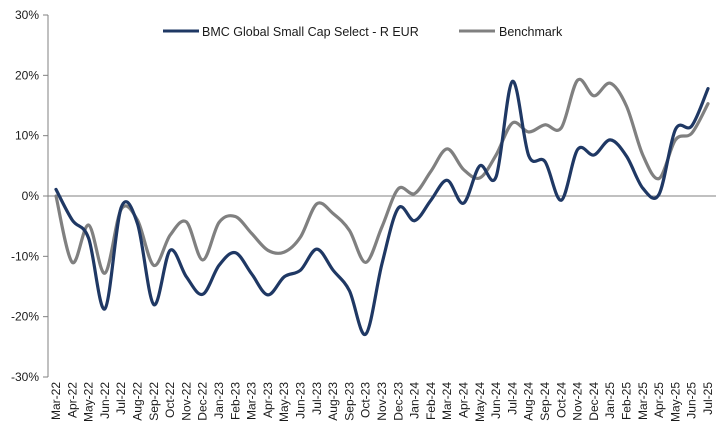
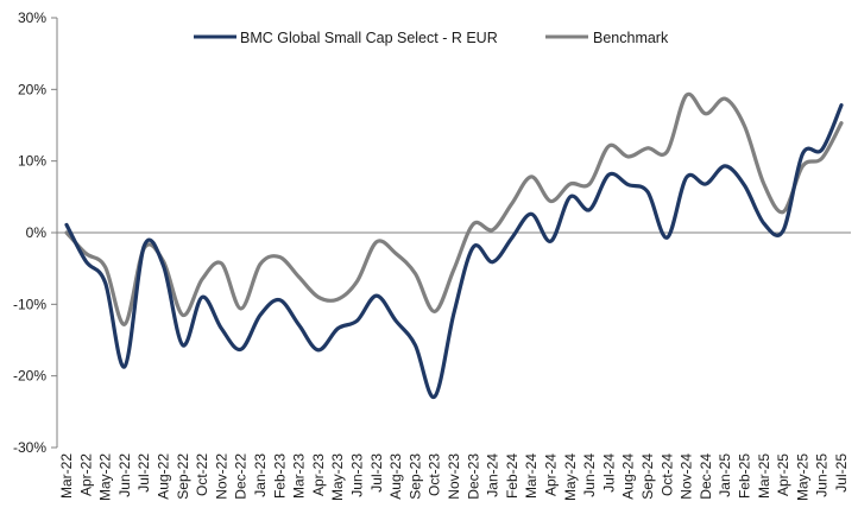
Benchmark/Apr-22: -11% -> -3%
BMC Global Small Cap Select - R EUR/Sep-22: -18% -> -16%
Benchmark/May-24: 3% -> 7%
BMC Global Small Cap Select - R EUR/Jul-24: 19% -> 8%
